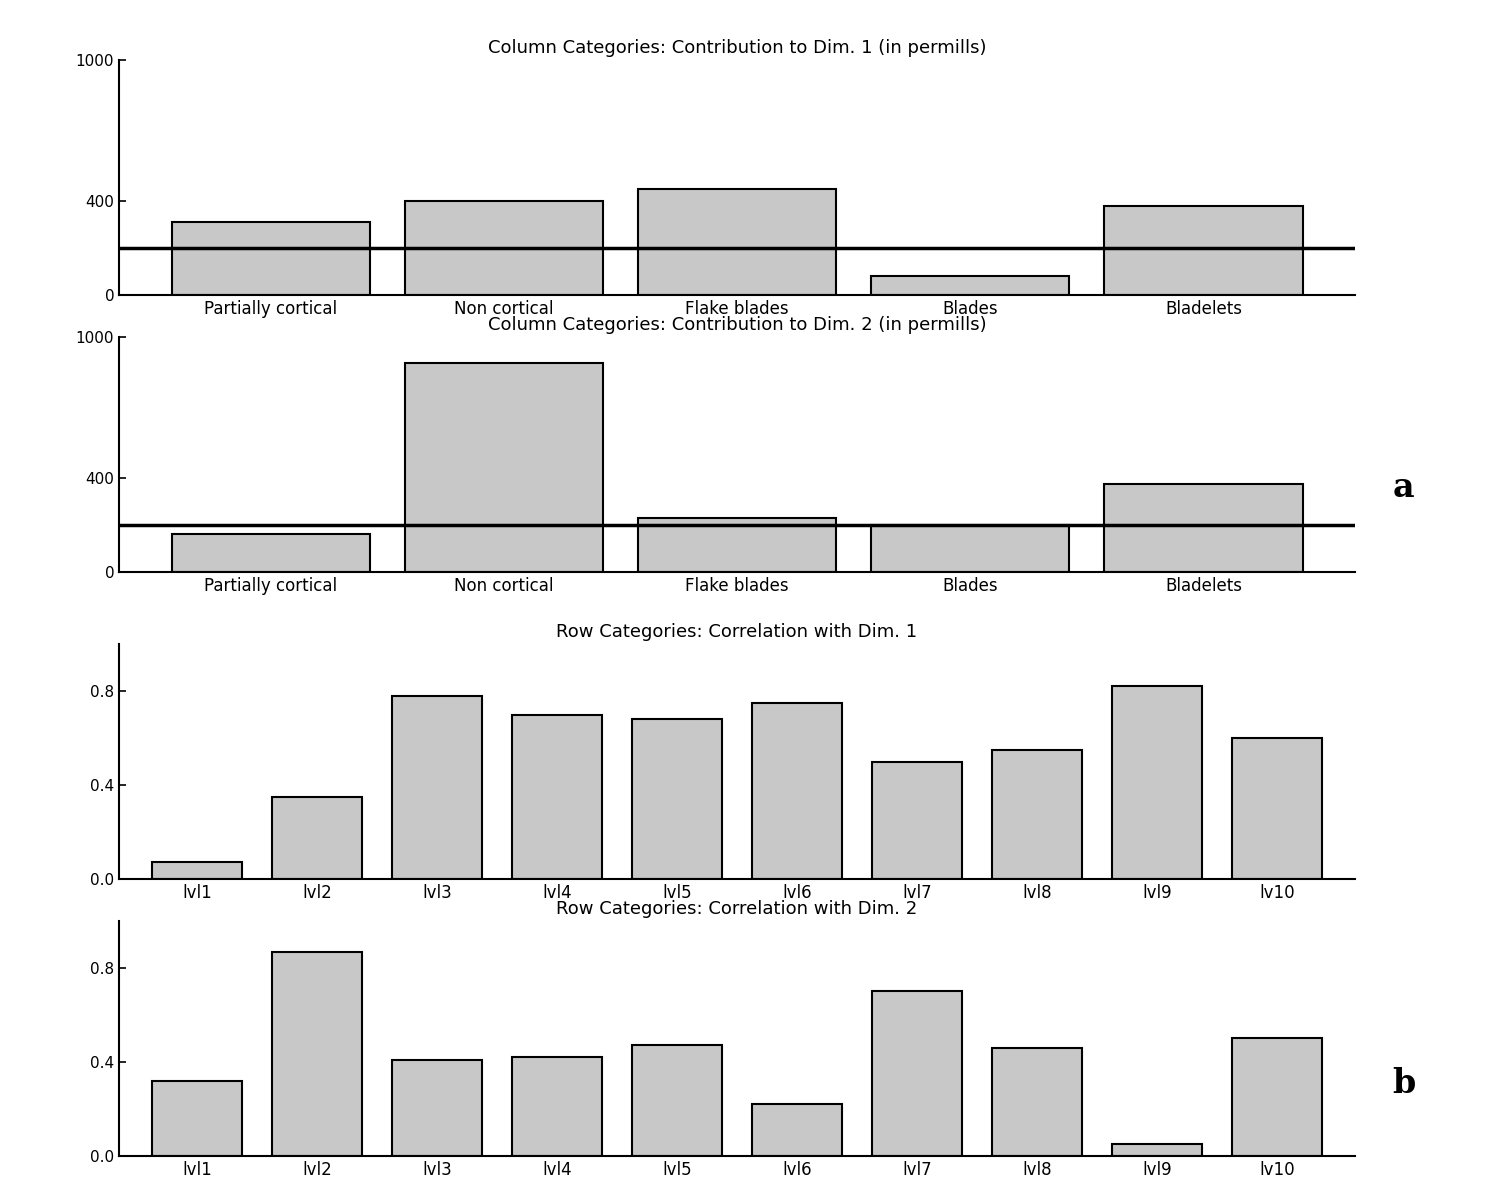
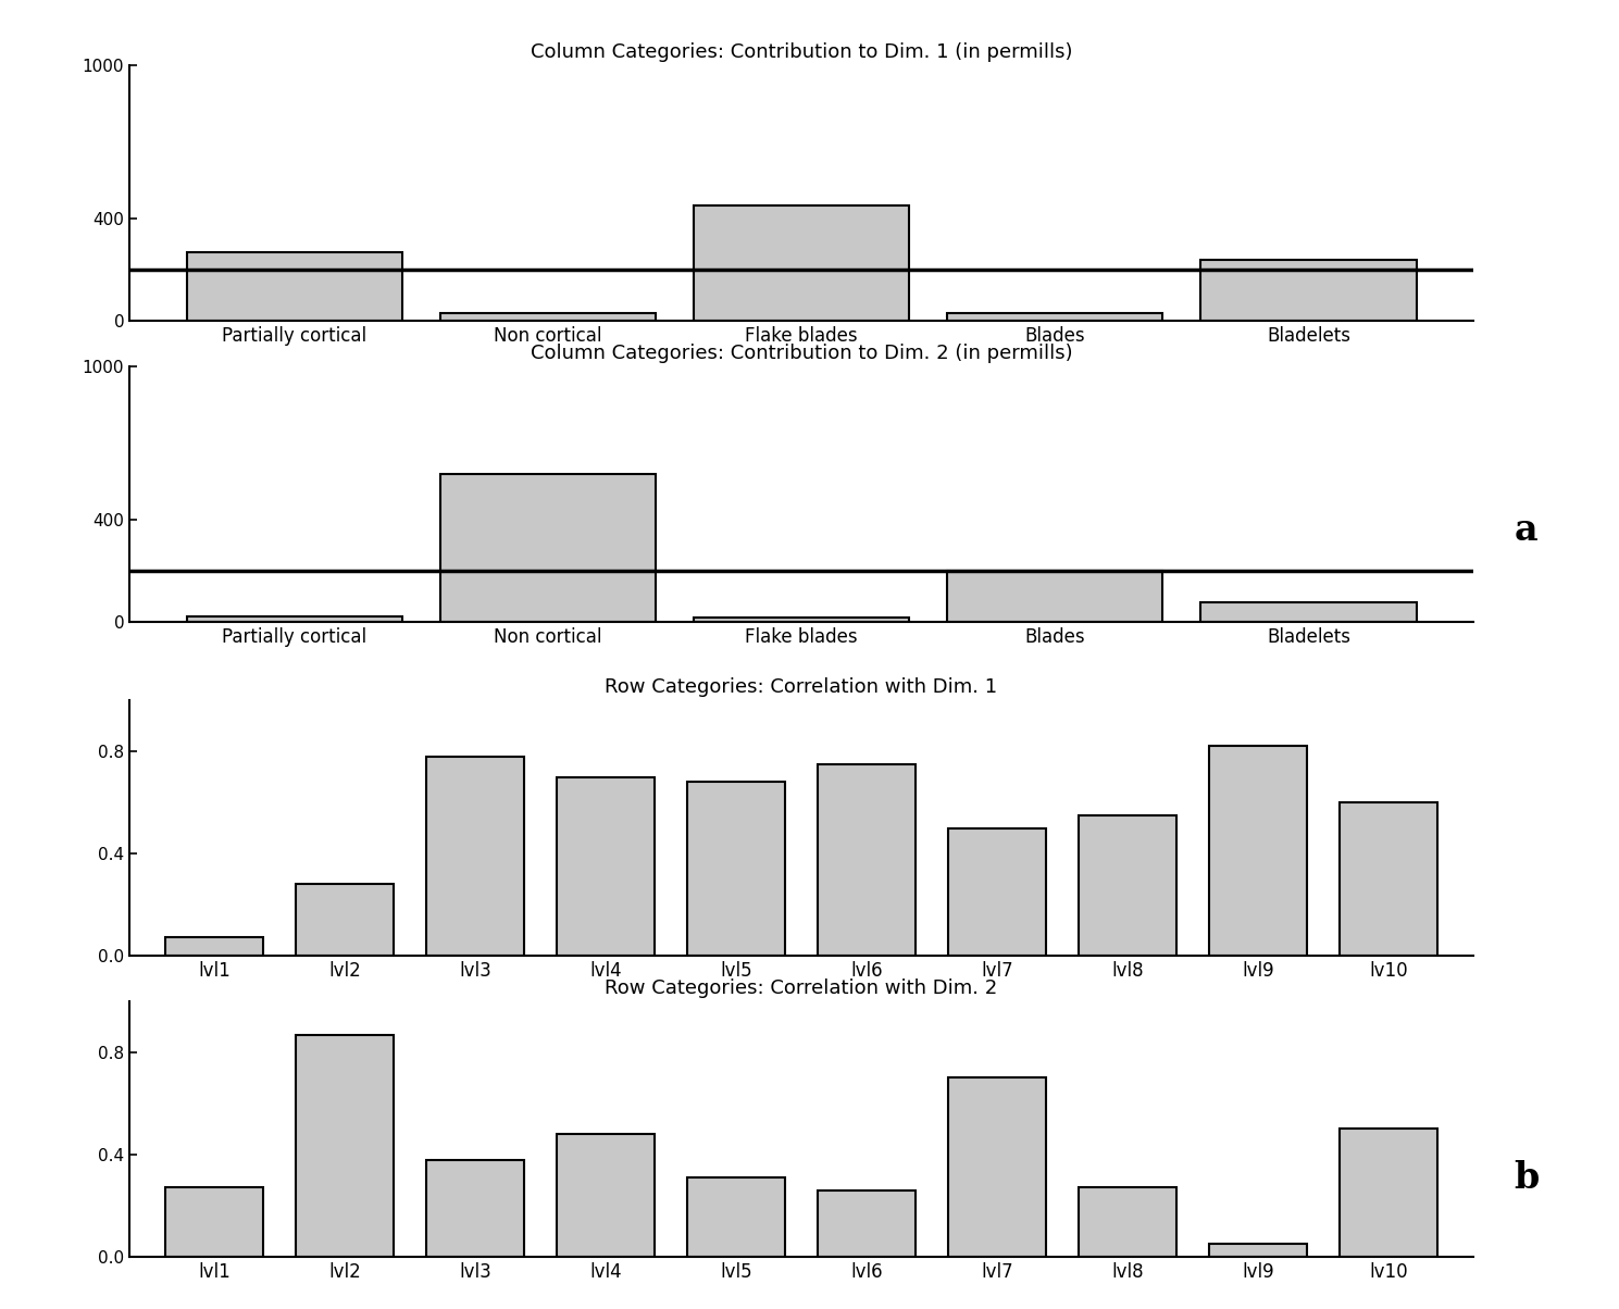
Column Categories: Contribution to Dim. 1 (in permills)/Partially cortical: 310 -> 270
Column Categories: Contribution to Dim. 1 (in permills)/Non cortical: 400 -> 30
Column Categories: Contribution to Dim. 1 (in permills)/Blades: 80 -> 30
Column Categories: Contribution to Dim. 1 (in permills)/Bladelets: 380 -> 240
Column Categories: Contribution to Dim. 2 (in permills)/Partially cortical: 160 -> 20
Column Categories: Contribution to Dim. 2 (in permills)/Non cortical: 890 -> 580
Column Categories: Contribution to Dim. 2 (in permills)/Flake blades: 230 -> 15
Column Categories: Contribution to Dim. 2 (in permills)/Bladelets: 375 -> 75
Row Categories: Correlation with Dim. 1/lvl2: 0.35 -> 0.28
Row Categories: Correlation with Dim. 2/lvl1: 0.32 -> 0.27
Row Categories: Correlation with Dim. 2/lvl3: 0.41 -> 0.38
Row Categories: Correlation with Dim. 2/lvl4: 0.42 -> 0.48
Row Categories: Correlation with Dim. 2/lvl5: 0.47 -> 0.31
Row Categories: Correlation with Dim. 2/lvl6: 0.22 -> 0.26
Row Categories: Correlation with Dim. 2/lvl8: 0.46 -> 0.27
